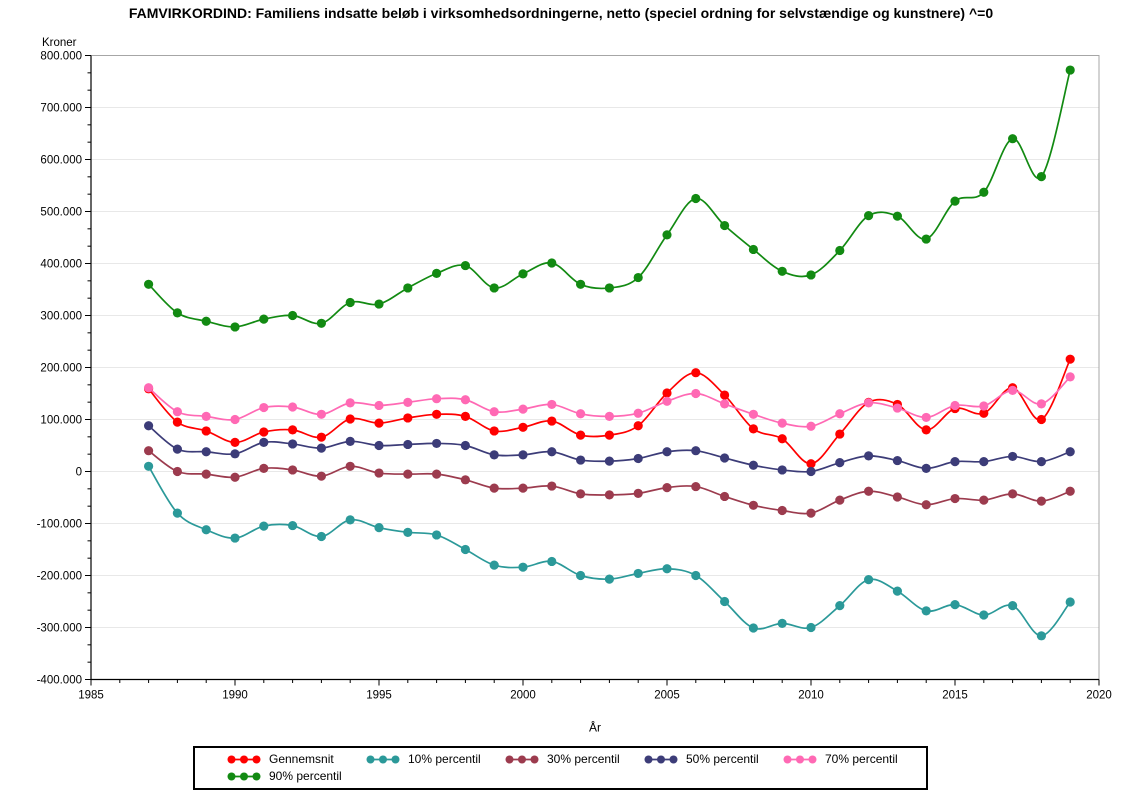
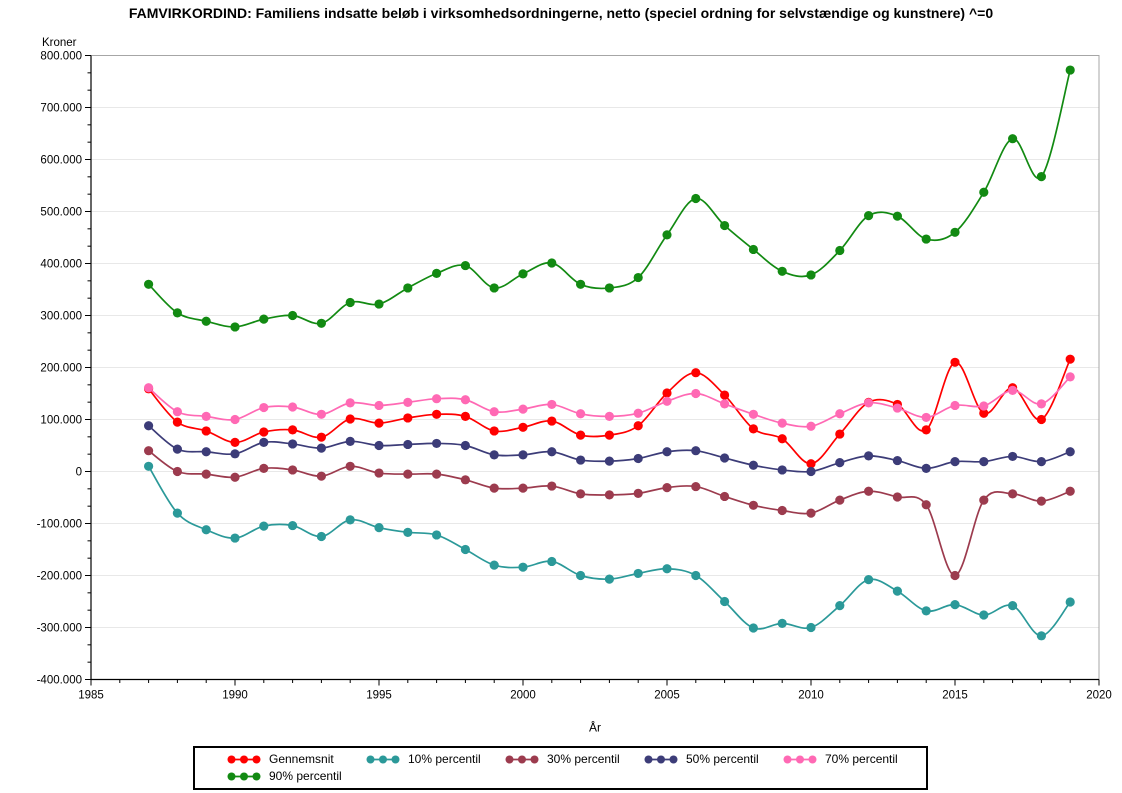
Gennemsnit/2015: 120000 -> 210000
30% percentil/2015: -50000 -> -200000
90% percentil/2015: 520000 -> 460000
